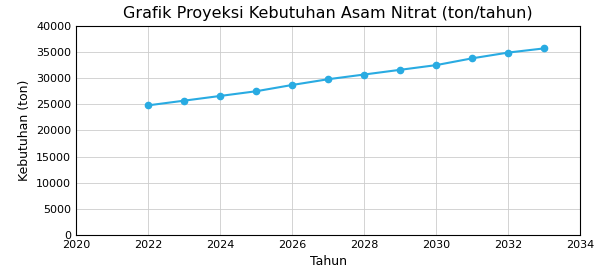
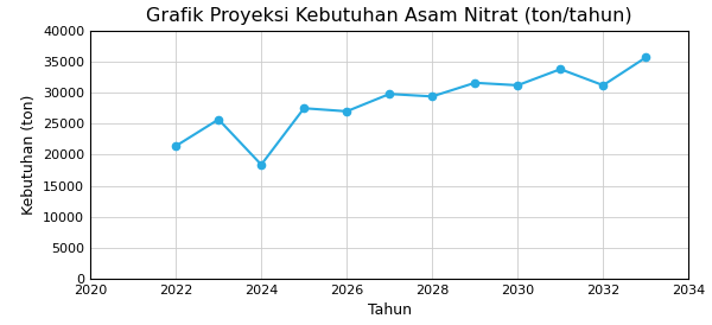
2022: 24800 -> 21400
2024: 26600 -> 18400
2026: 28700 -> 27000
2028: 30700 -> 29400
2030: 32500 -> 31200
2032: 34900 -> 31200
